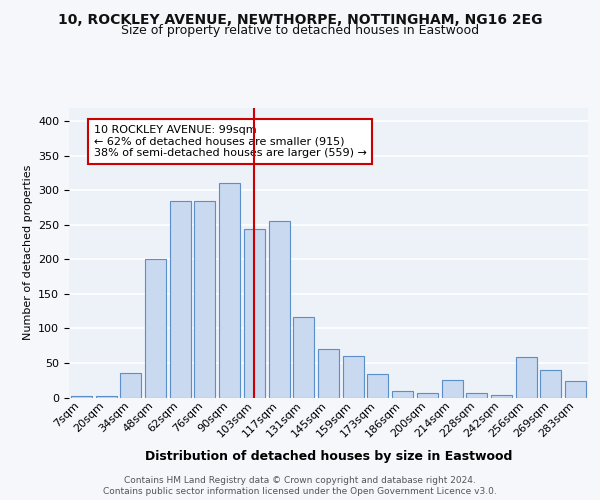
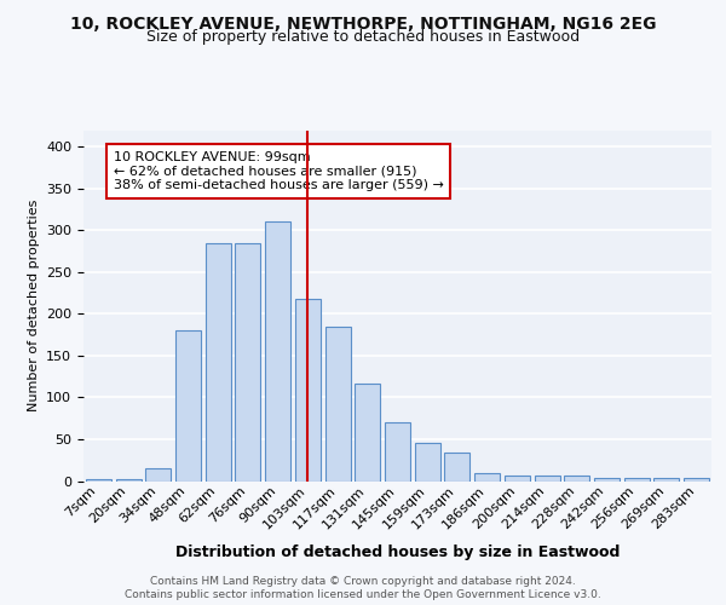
34sqm: 36 -> 15
48sqm: 200 -> 180
103sqm: 244 -> 218
117sqm: 256 -> 185
159sqm: 60 -> 46
214sqm: 26 -> 6
256sqm: 58 -> 3
269sqm: 40 -> 3
283sqm: 24 -> 3
